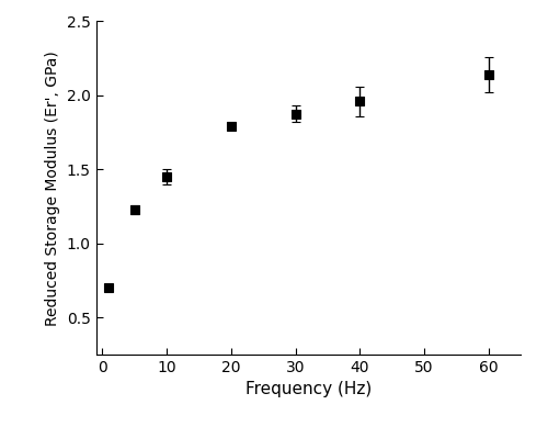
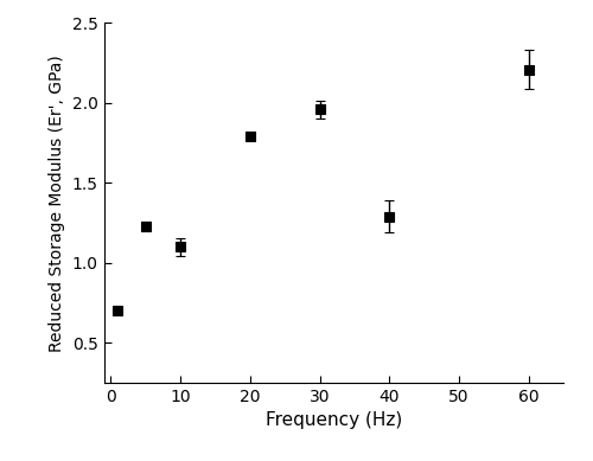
10: 1.45 -> 1.10
30: 1.88 -> 1.96
40: 1.96 -> 1.29
60: 2.14 -> 2.21
